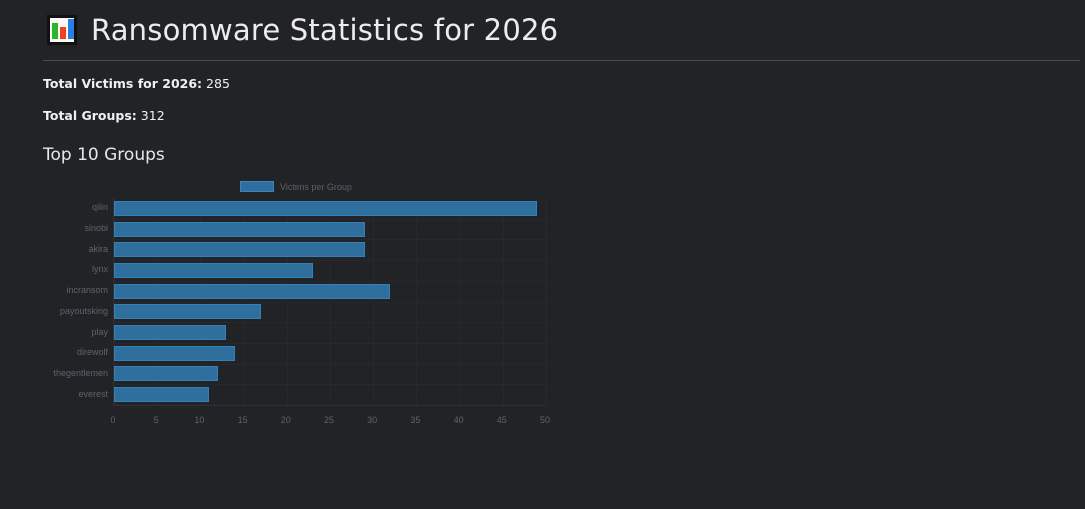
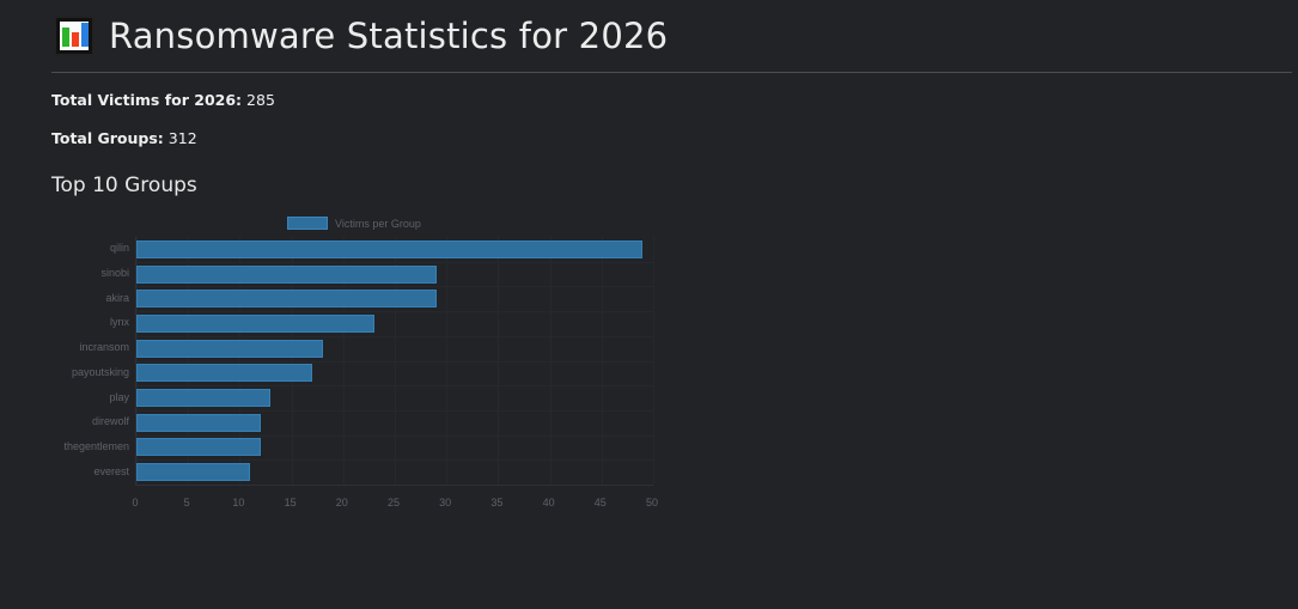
incransom: 32 -> 18
direwolf: 14 -> 12
